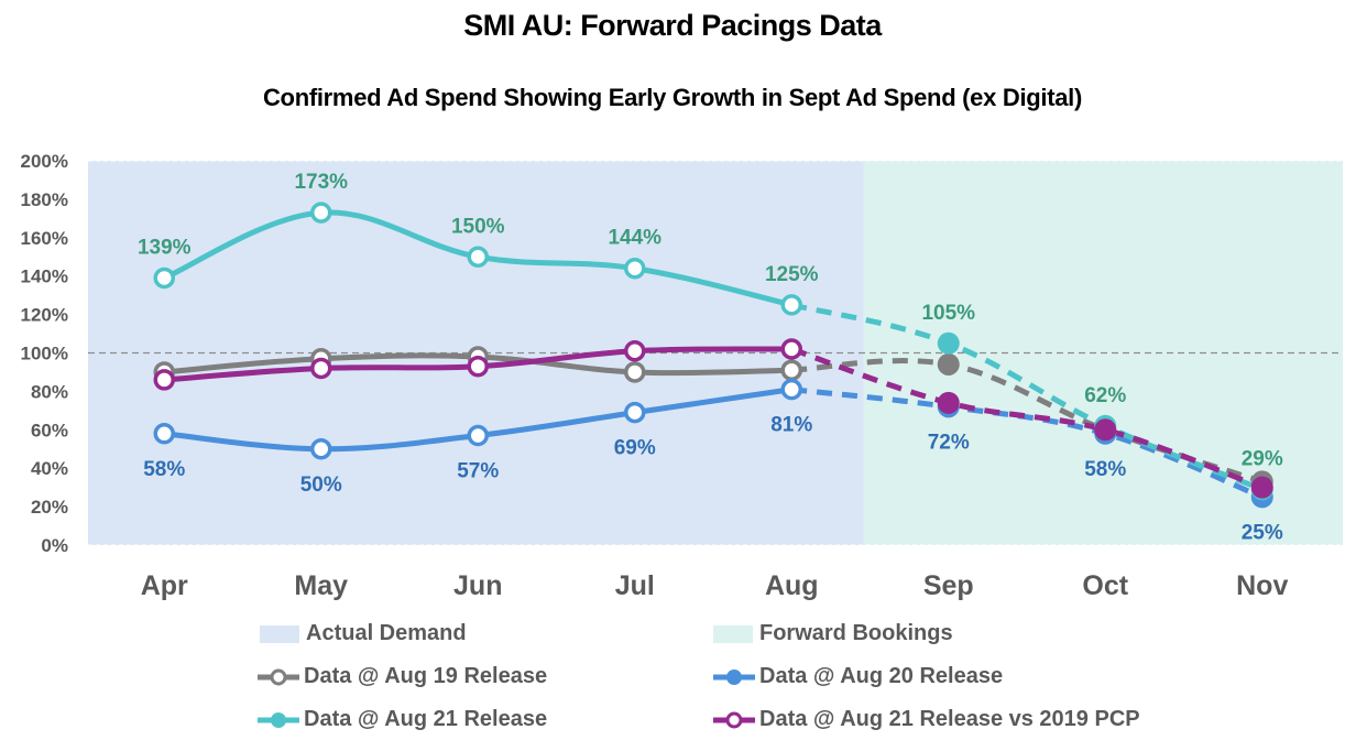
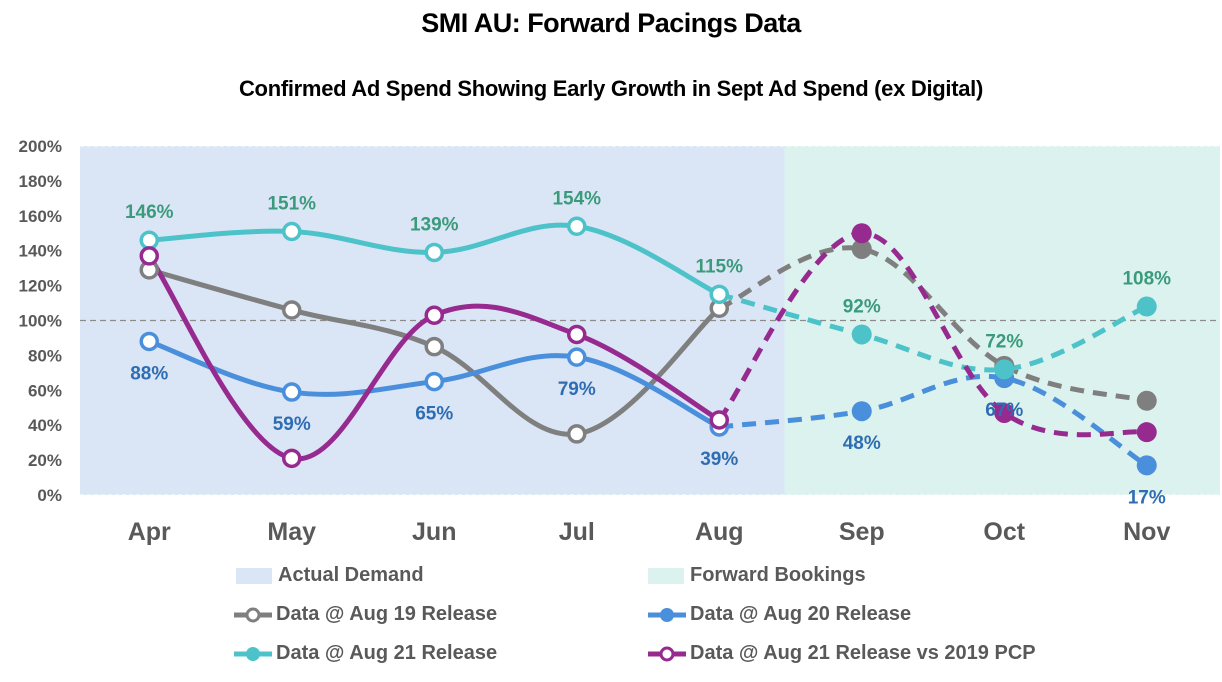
Data @ Aug 19 Release/Apr: 90% -> 129%
Data @ Aug 20 Release/Apr: 58% -> 88%
Data @ Aug 21 Release/Apr: 139% -> 146%
Data @ Aug 21 Release vs 2019 PCP/Apr: 86% -> 137%
Data @ Aug 19 Release/May: 97% -> 106%
Data @ Aug 20 Release/May: 50% -> 59%
Data @ Aug 21 Release/May: 173% -> 151%
Data @ Aug 21 Release vs 2019 PCP/May: 92% -> 21%
Data @ Aug 19 Release/Jun: 98% -> 85%
Data @ Aug 20 Release/Jun: 57% -> 65%
Data @ Aug 21 Release/Jun: 150% -> 139%
Data @ Aug 21 Release vs 2019 PCP/Jun: 93% -> 103%
Data @ Aug 19 Release/Jul: 90% -> 35%
Data @ Aug 20 Release/Jul: 69% -> 79%
Data @ Aug 21 Release/Jul: 144% -> 154%
Data @ Aug 21 Release vs 2019 PCP/Jul: 101% -> 92%
Data @ Aug 19 Release/Aug: 91% -> 107%
Data @ Aug 20 Release/Aug: 81% -> 39%
Data @ Aug 21 Release/Aug: 125% -> 115%
Data @ Aug 21 Release vs 2019 PCP/Aug: 102% -> 43%
Data @ Aug 19 Release/Sep: 94% -> 141%
Data @ Aug 20 Release/Sep: 72% -> 48%
Data @ Aug 21 Release/Sep: 105% -> 92%
Data @ Aug 21 Release vs 2019 PCP/Sep: 74% -> 150%
Data @ Aug 19 Release/Oct: 60% -> 74%
Data @ Aug 20 Release/Oct: 58% -> 67%
Data @ Aug 21 Release/Oct: 62% -> 72%
Data @ Aug 21 Release vs 2019 PCP/Oct: 60% -> 47%
Data @ Aug 19 Release/Nov: 33% -> 54%
Data @ Aug 20 Release/Nov: 25% -> 17%
Data @ Aug 21 Release/Nov: 29% -> 108%
Data @ Aug 21 Release vs 2019 PCP/Nov: 30% -> 36%
